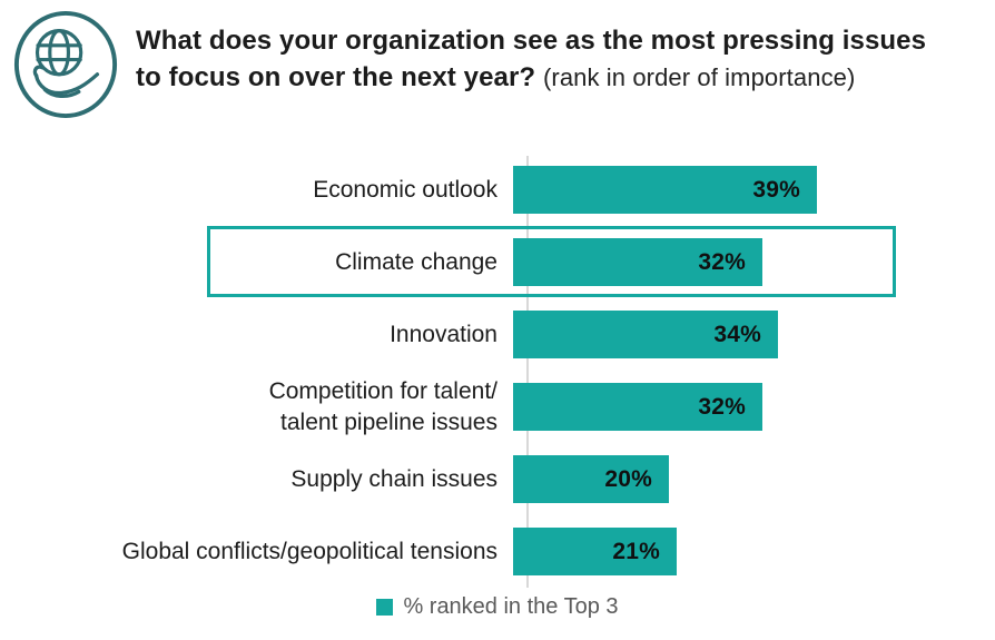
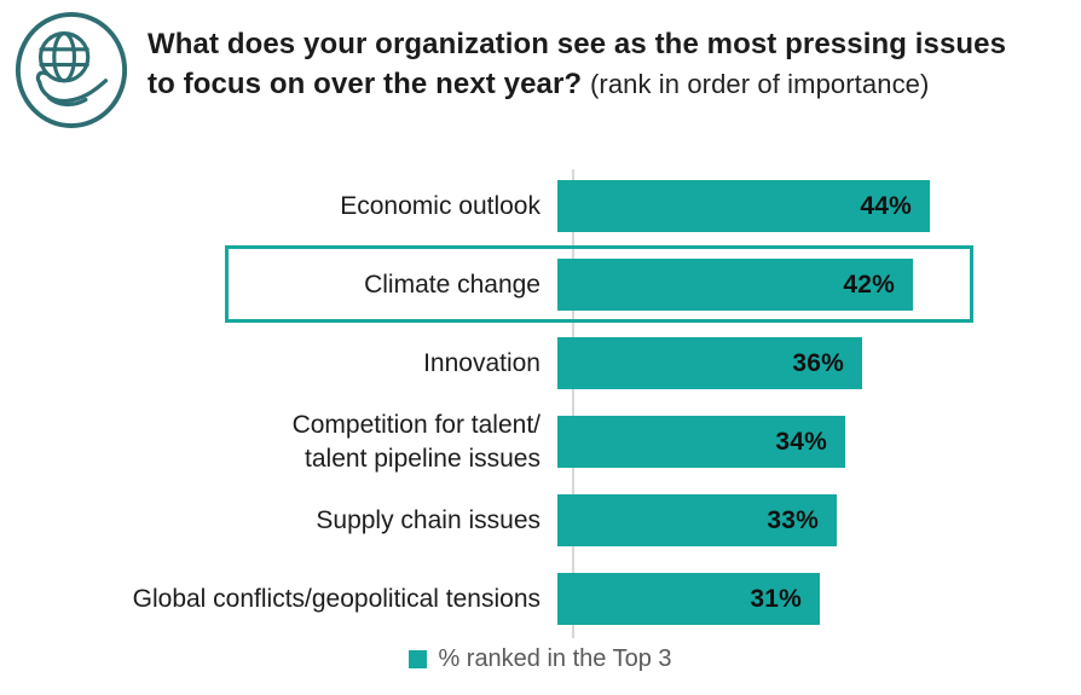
Economic outlook: 39% -> 44%
Climate change: 32% -> 42%
Innovation: 34% -> 36%
Competition for talent/ talent pipeline issues: 32% -> 34%
Supply chain issues: 20% -> 33%
Global conflicts/geopolitical tensions: 21% -> 31%
